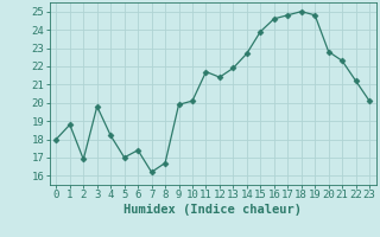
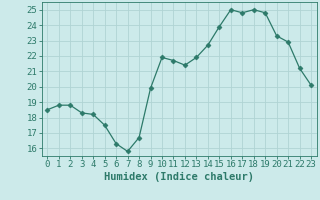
0: 18.0 -> 18.5
2: 16.9 -> 18.8
3: 19.8 -> 18.3
5: 17.0 -> 17.5
6: 17.4 -> 16.3
7: 16.2 -> 15.8
10: 20.1 -> 21.9
16: 24.6 -> 25.0
20: 22.8 -> 23.3
21: 22.3 -> 22.9
